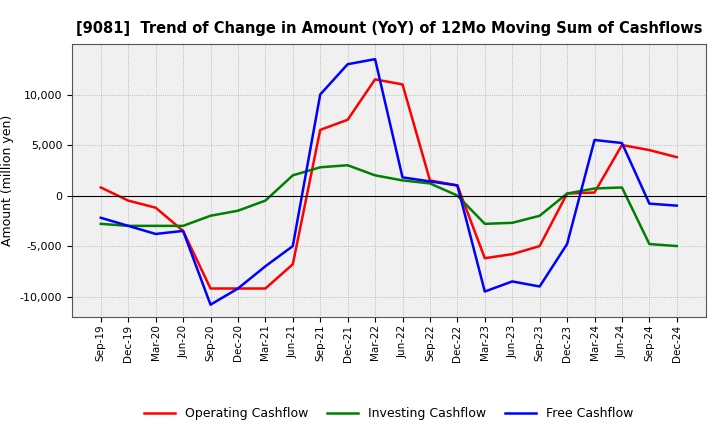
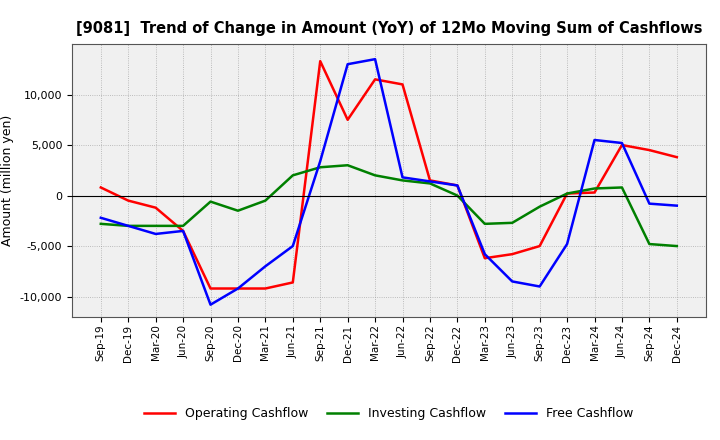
Investing Cashflow/Sep-20: -2,000 -> -600
Operating Cashflow/Jun-21: -6,800 -> -8,600
Operating Cashflow/Sep-21: 6,500 -> 13,300
Free Cashflow/Sep-21: 10,000 -> 3,400
Free Cashflow/Mar-23: -9,500 -> -5,800
Investing Cashflow/Sep-23: -2,000 -> -1,100
